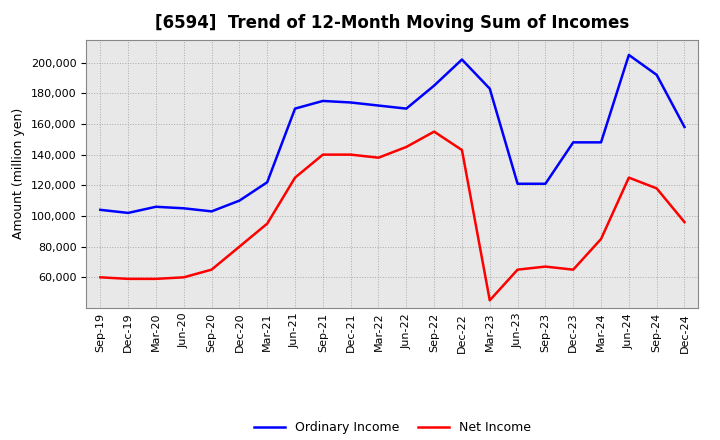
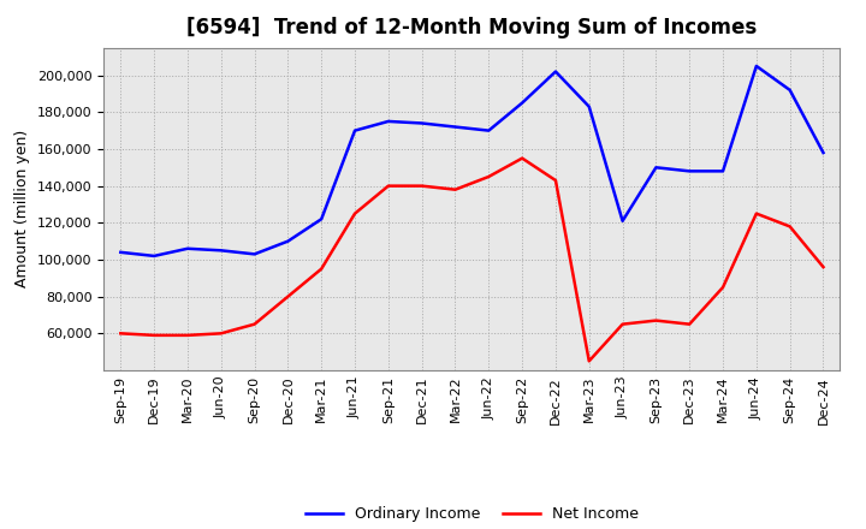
Ordinary Income/Sep-23: 121,000 -> 150,000
